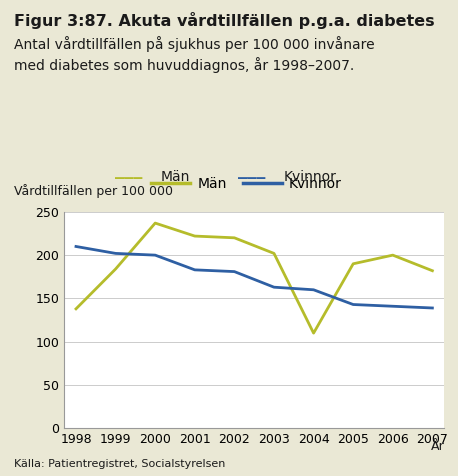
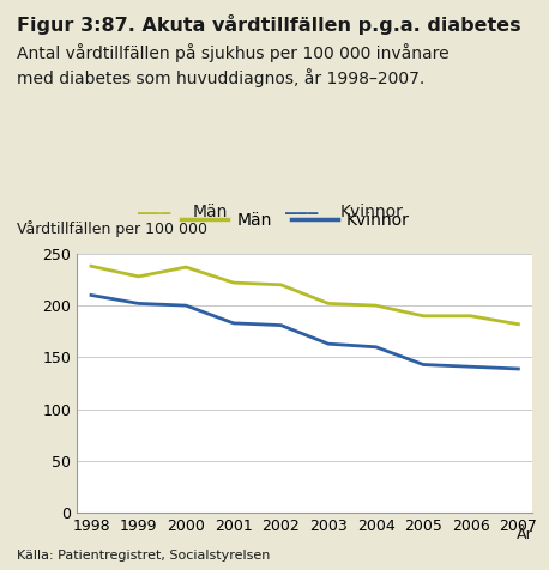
Män/1998: 138 -> 238
Män/1999: 184 -> 228
Män/2004: 110 -> 200
Män/2006: 200 -> 190
